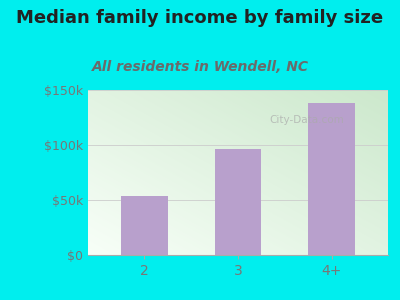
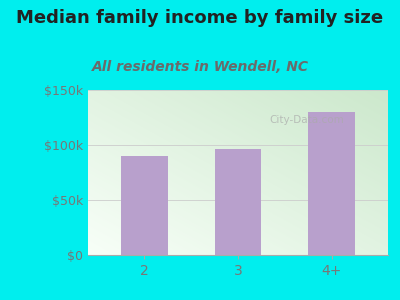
2: $54k -> $90k
4+: $138k -> $130k
